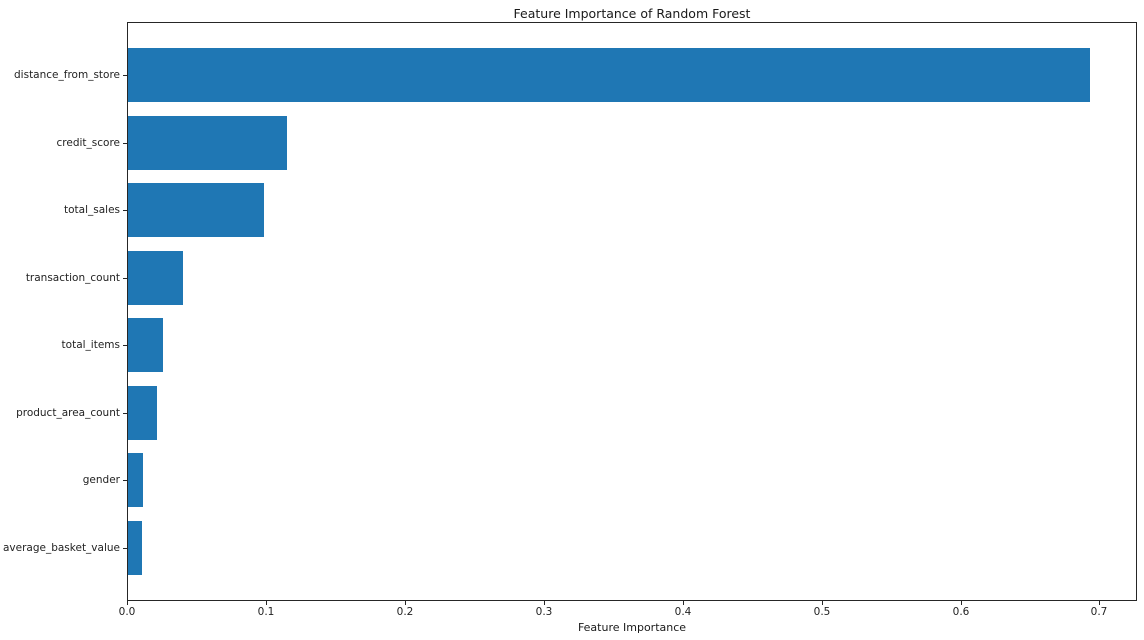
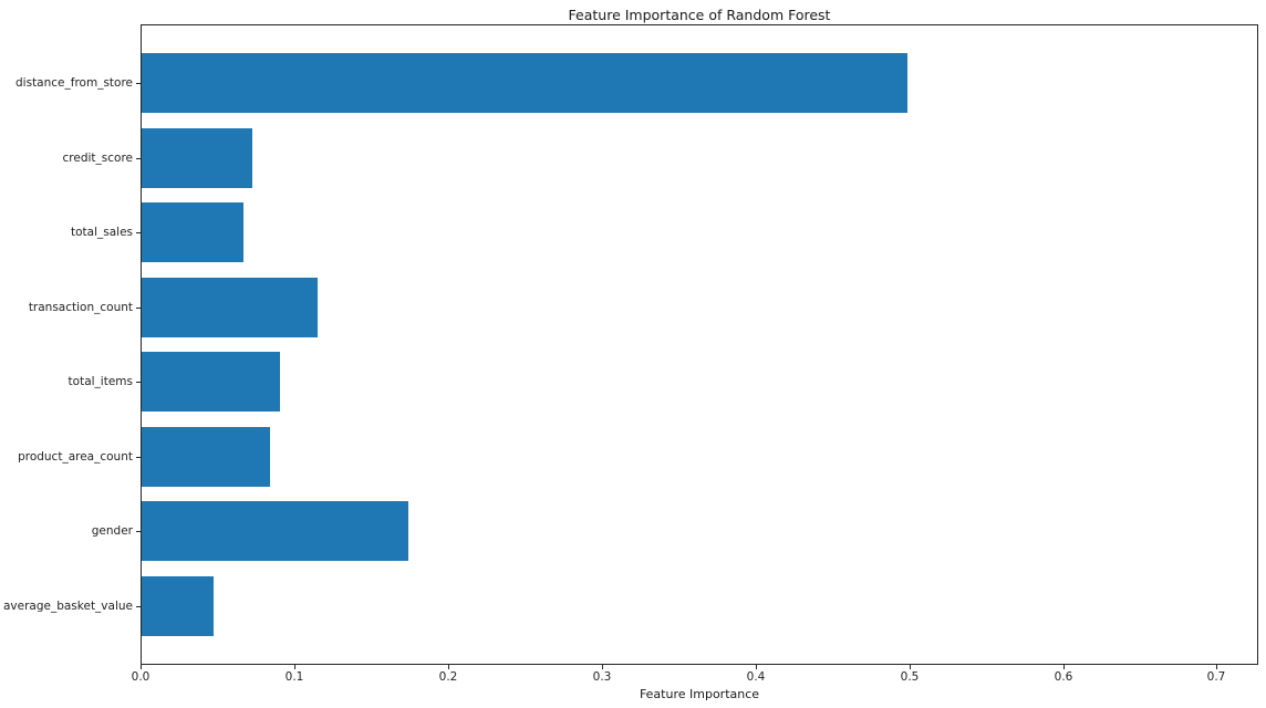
distance_from_store: 0.694 -> 0.499
credit_score: 0.115 -> 0.072
total_sales: 0.098 -> 0.066
transaction_count: 0.040 -> 0.115
total_items: 0.025 -> 0.090
product_area_count: 0.021 -> 0.084
gender: 0.011 -> 0.174
average_basket_value: 0.010 -> 0.047
